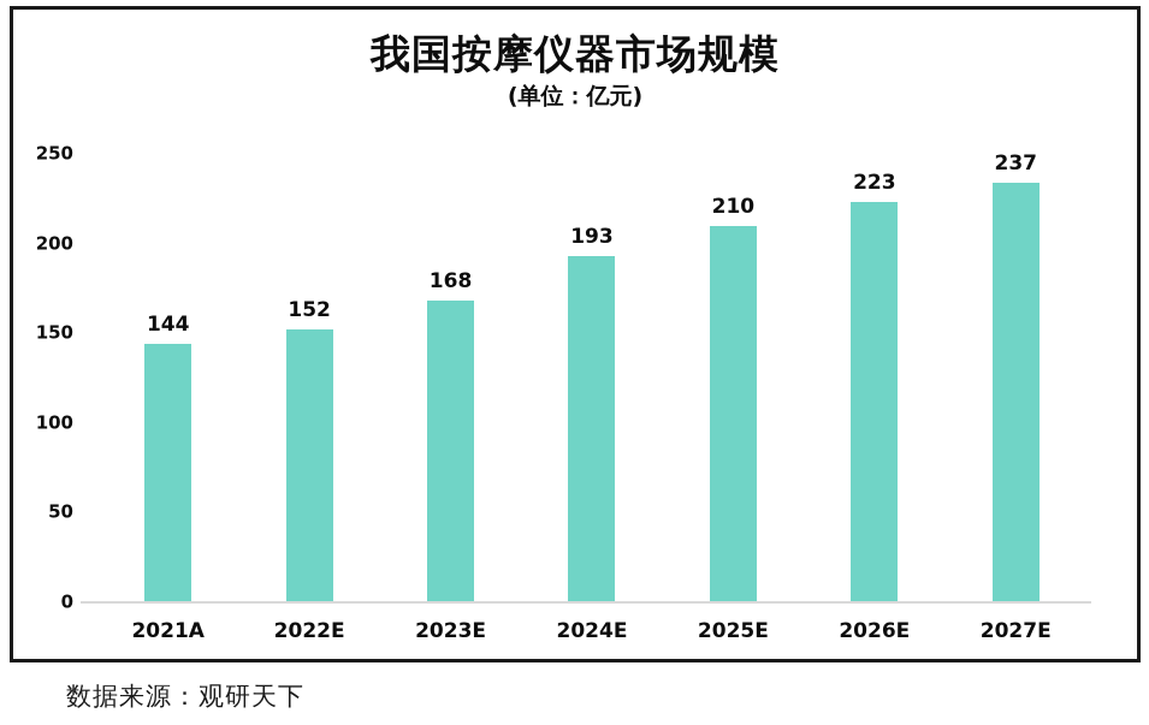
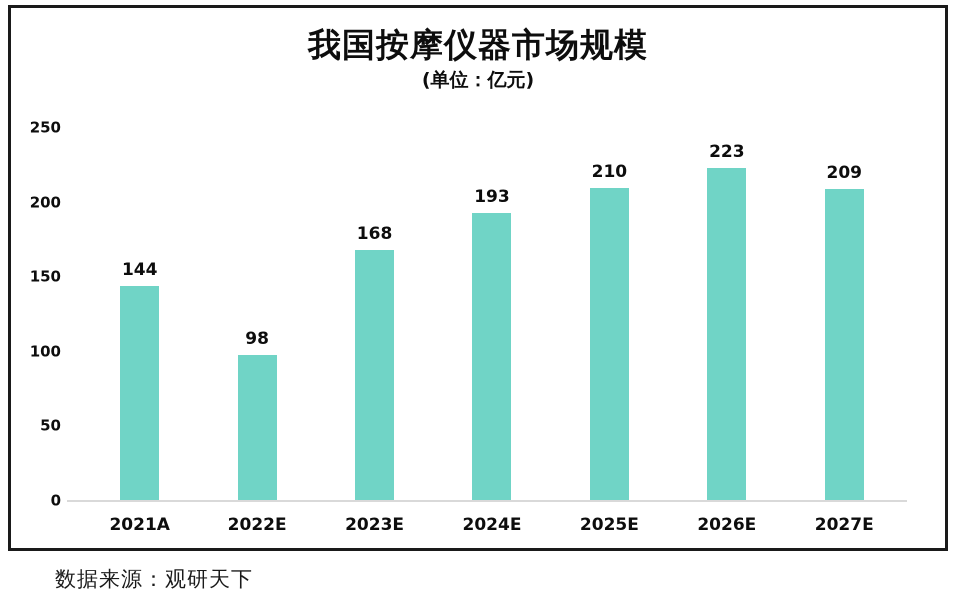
2022E: 152 -> 98
2027E: 237 -> 209
